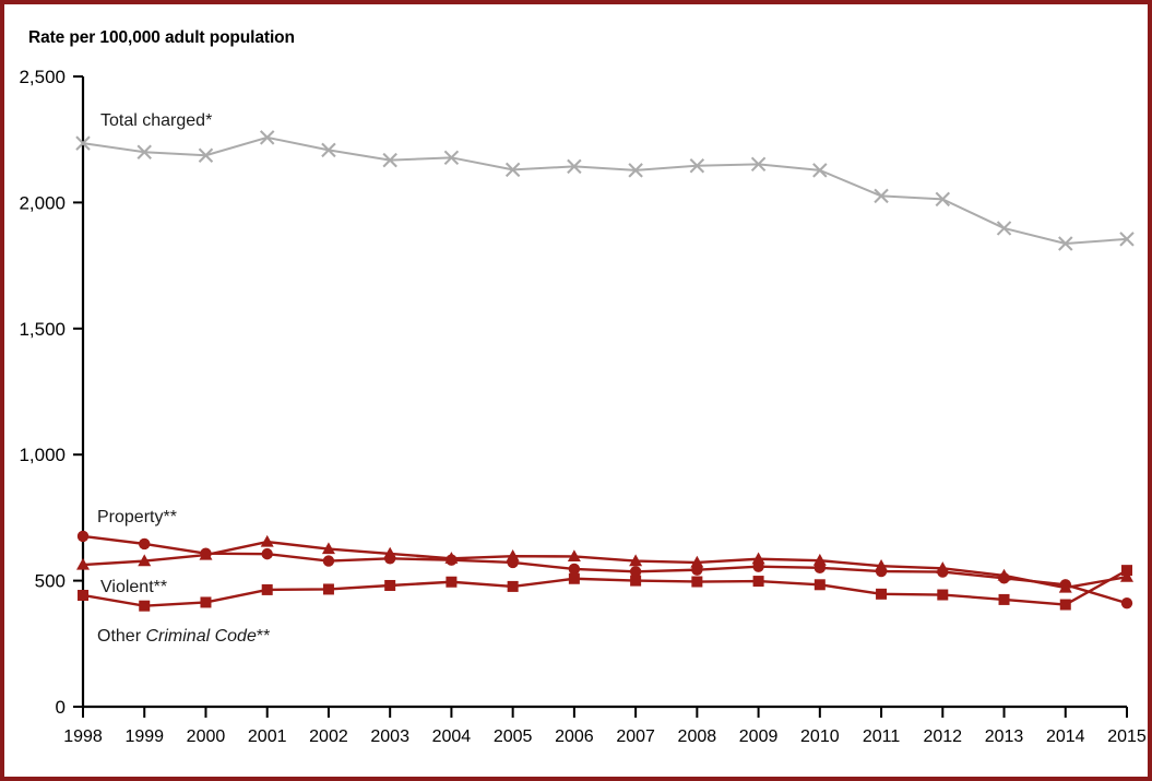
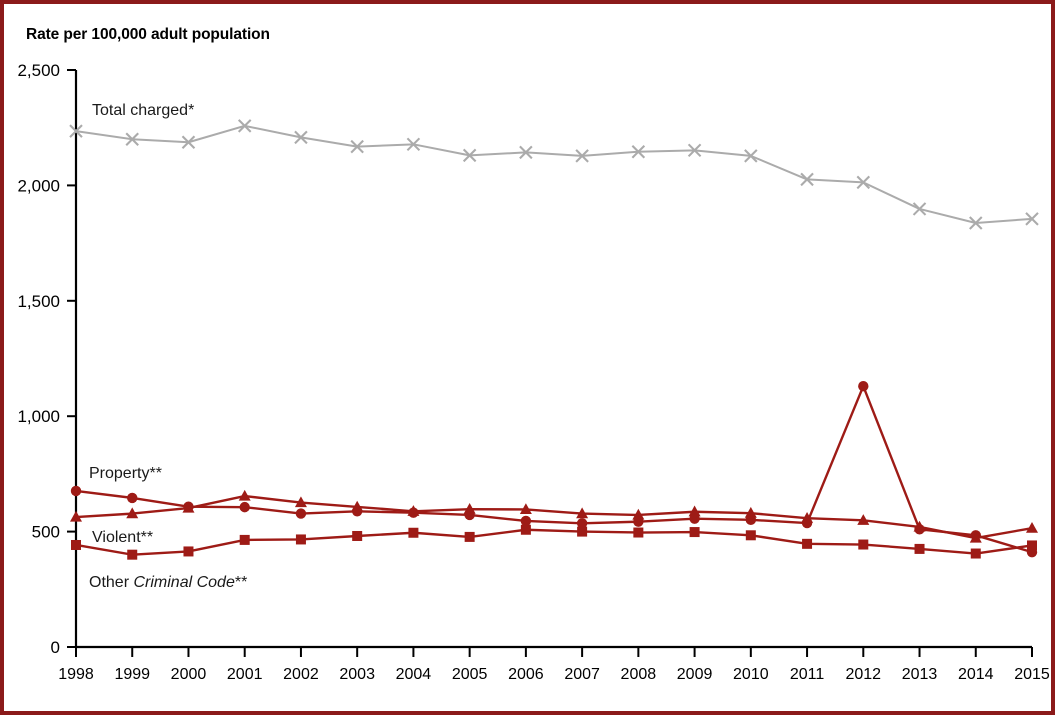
Property**/2012: 540 -> 1130
Other Criminal Code**/2015: 540 -> 440
